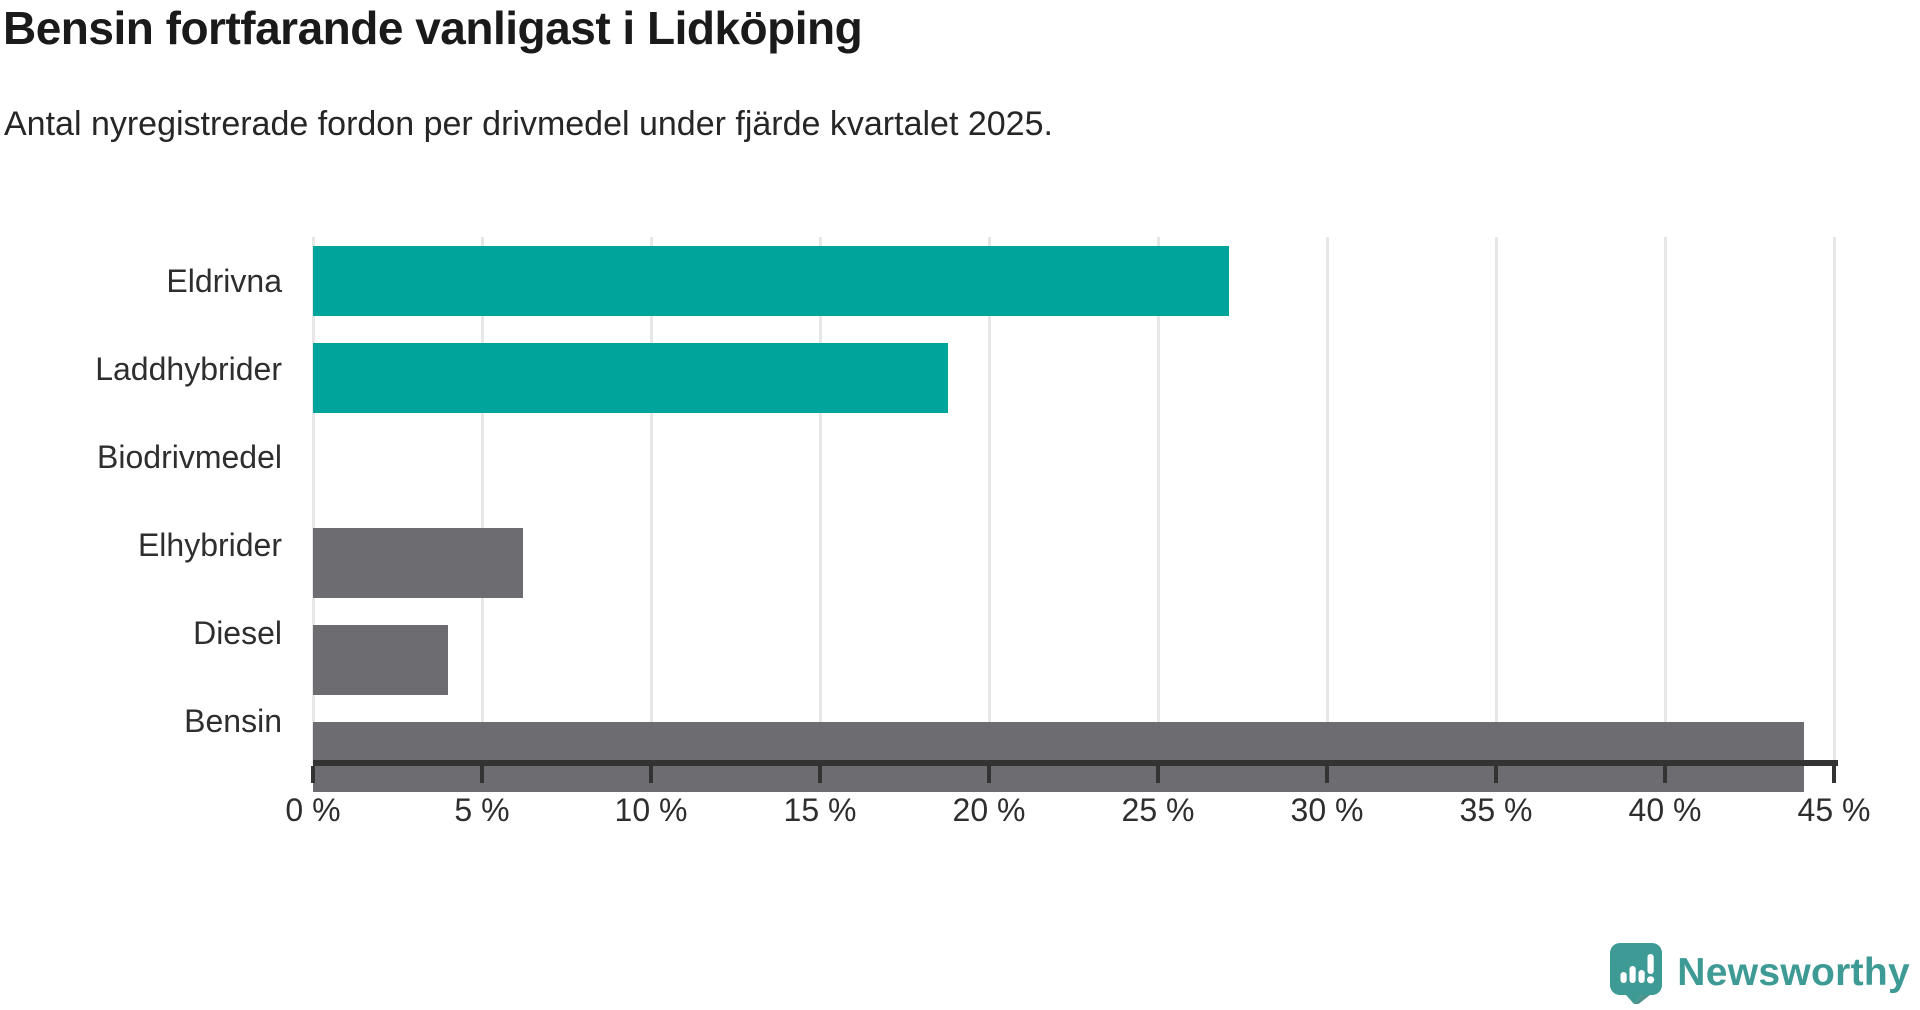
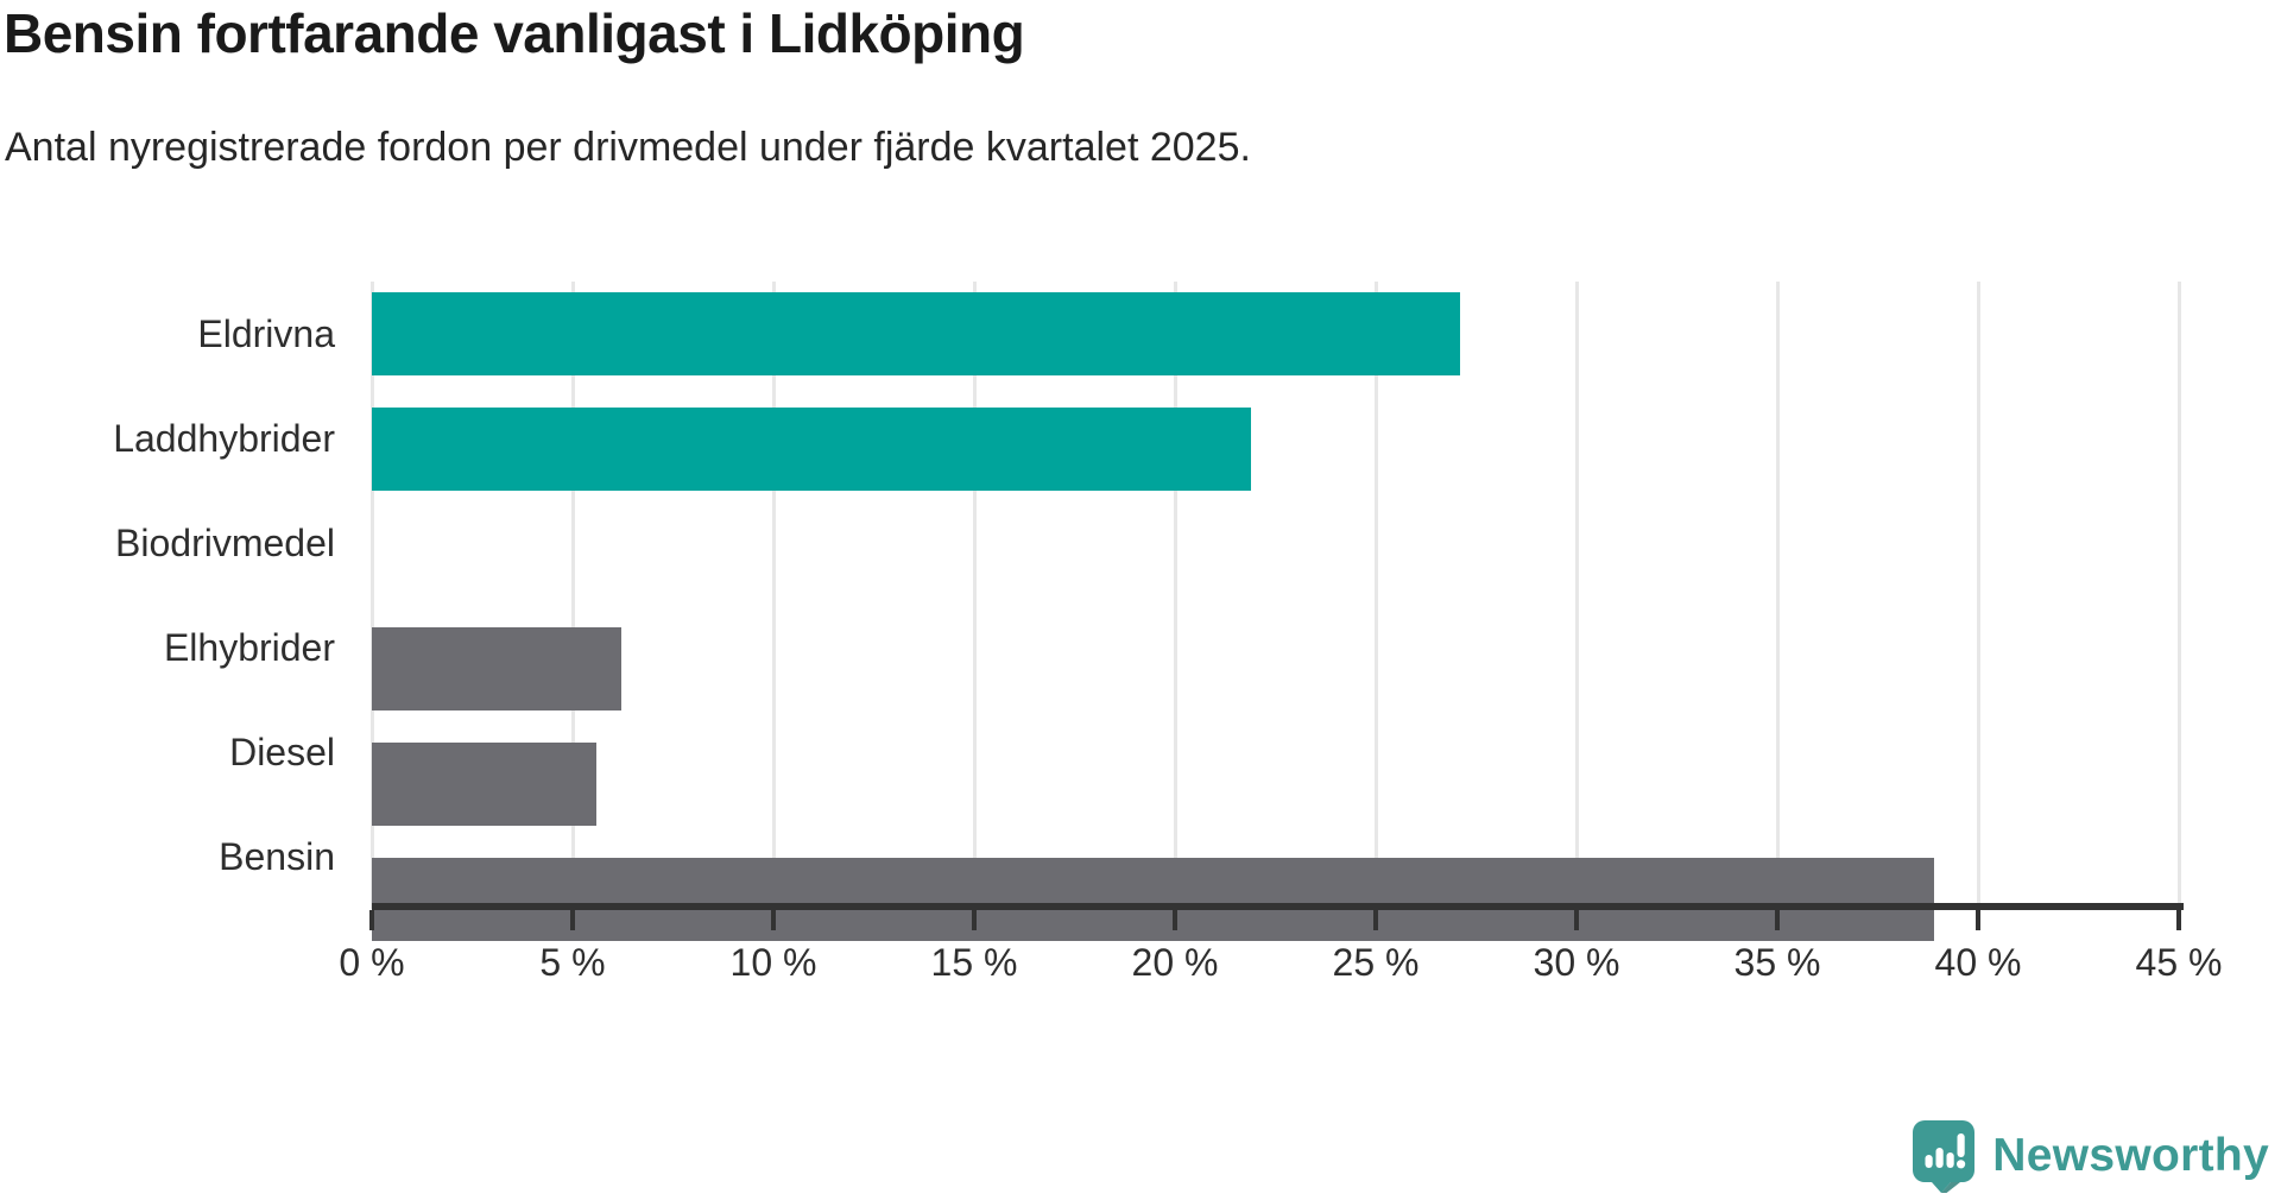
Laddhybrider: 18.8% -> 21.9%
Diesel: 4.0% -> 5.6%
Bensin: 44.1% -> 38.9%
